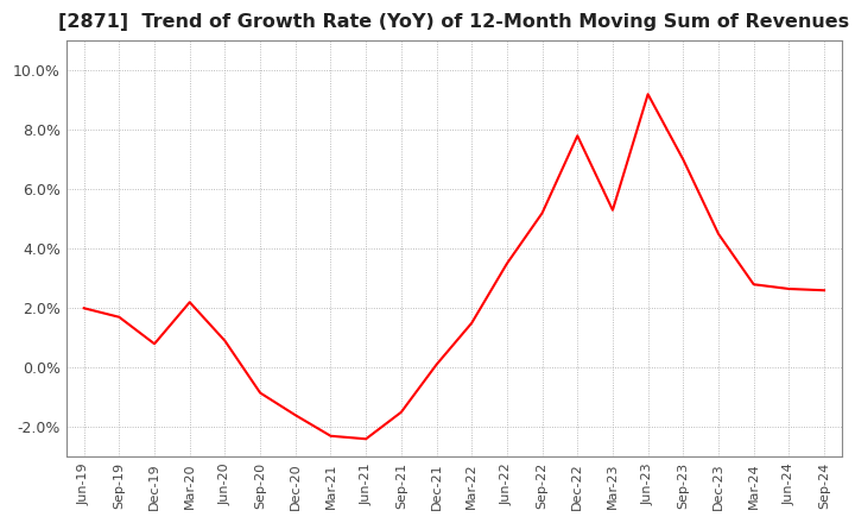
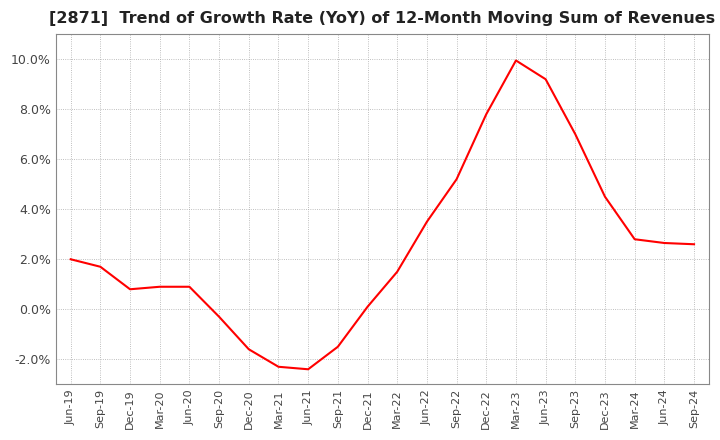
Mar-20: 2.20% -> 0.90%
Sep-20: -0.85% -> -0.30%
Mar-23: 5.30% -> 9.95%
